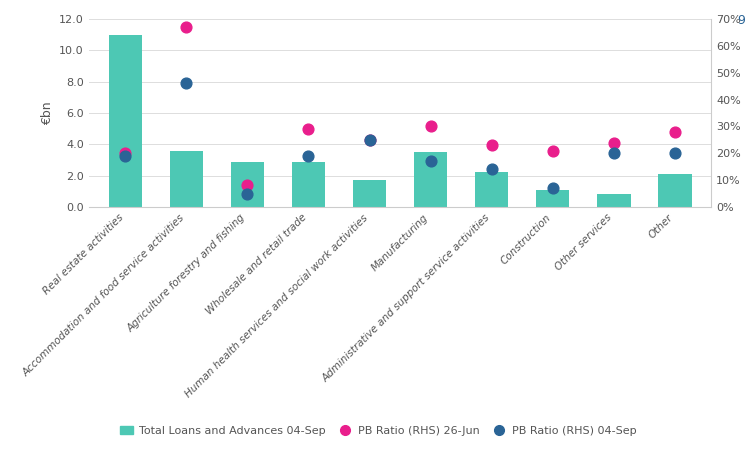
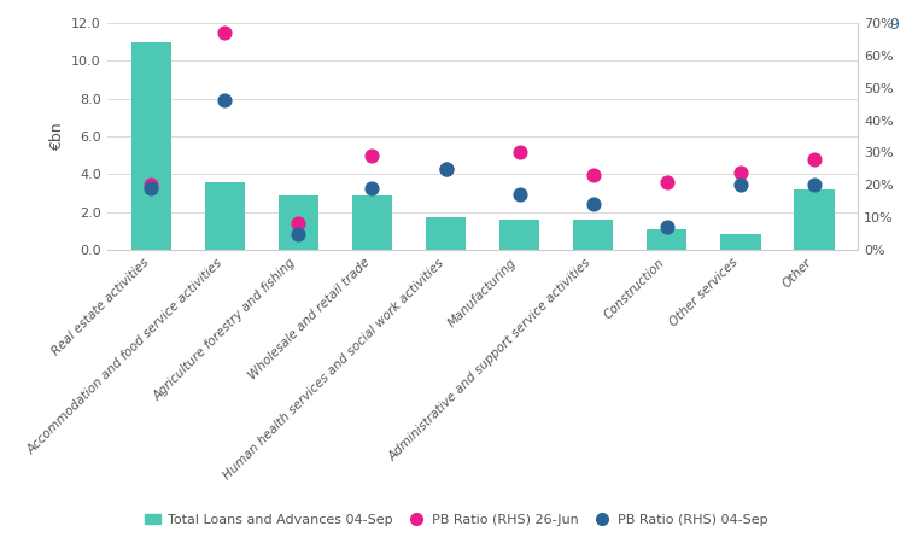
Total Loans and Advances 04-Sep/Manufacturing: 3.5 -> 1.6
Total Loans and Advances 04-Sep/Administrative and support service activities: 2.2 -> 1.6
Total Loans and Advances 04-Sep/Other: 2.1 -> 3.2
